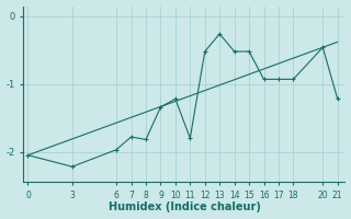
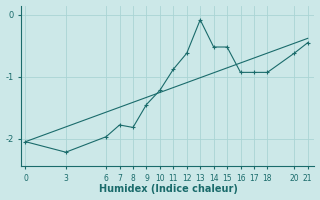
9: -1.34 -> -1.45
11: -1.80 -> -0.88
12: -0.52 -> -0.62
13: -0.26 -> -0.08
20: -0.46 -> -0.62
21: -1.22 -> -0.45
